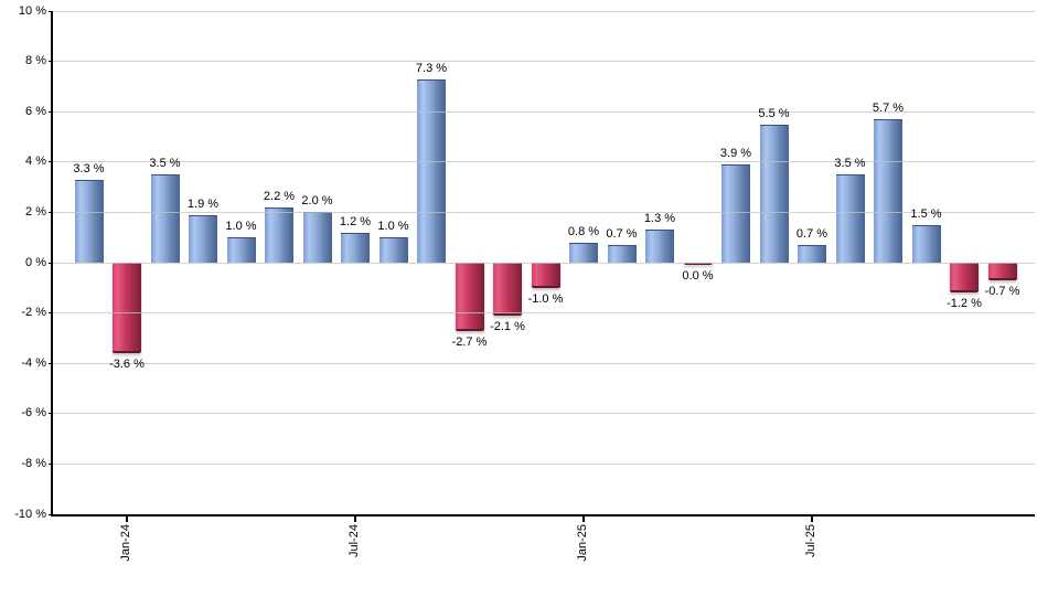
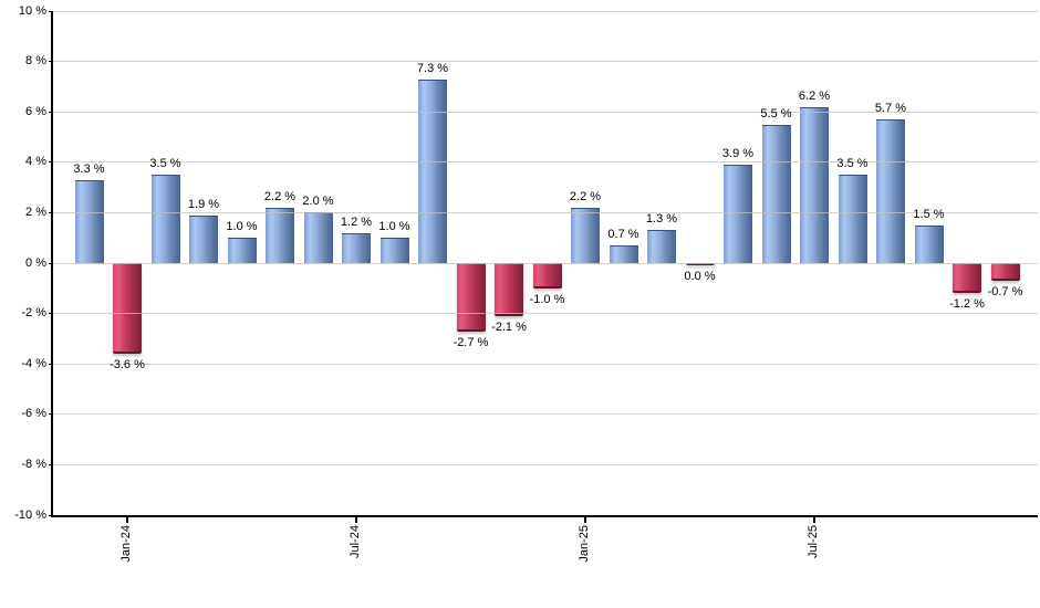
Jan-25: 0.8 -> 2.2
Jul-25: 0.7 -> 6.2
